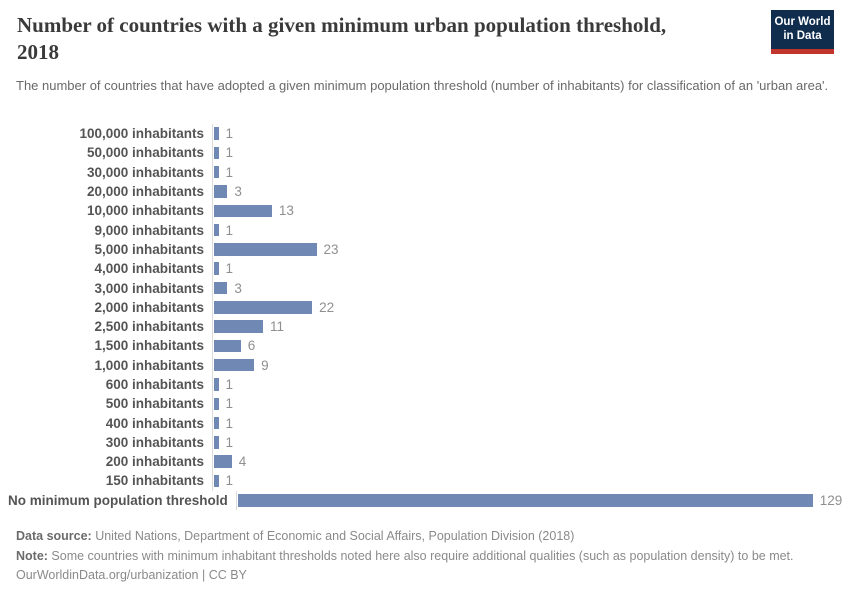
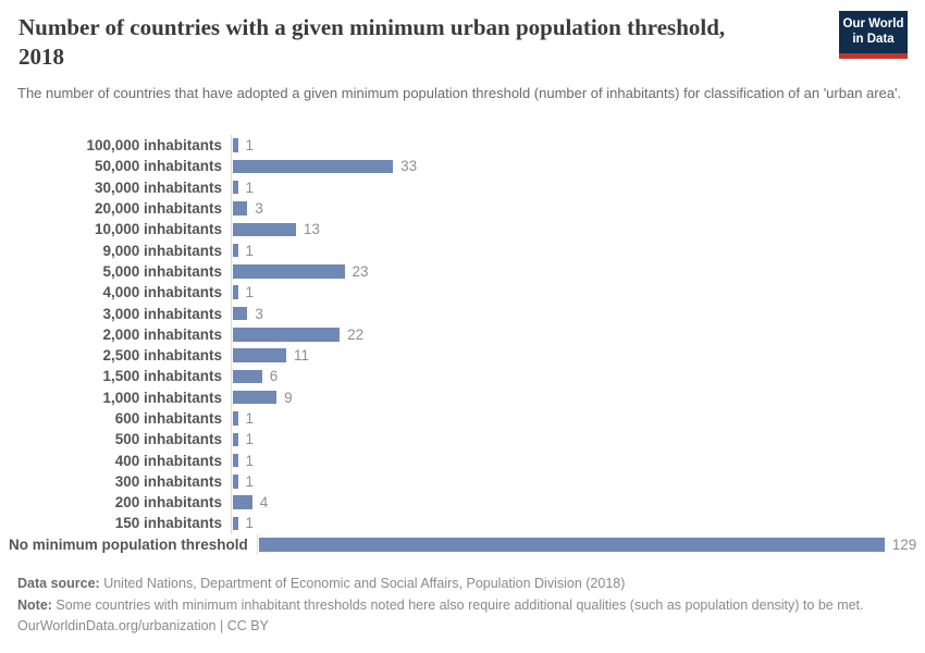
50,000 inhabitants: 1 -> 33
